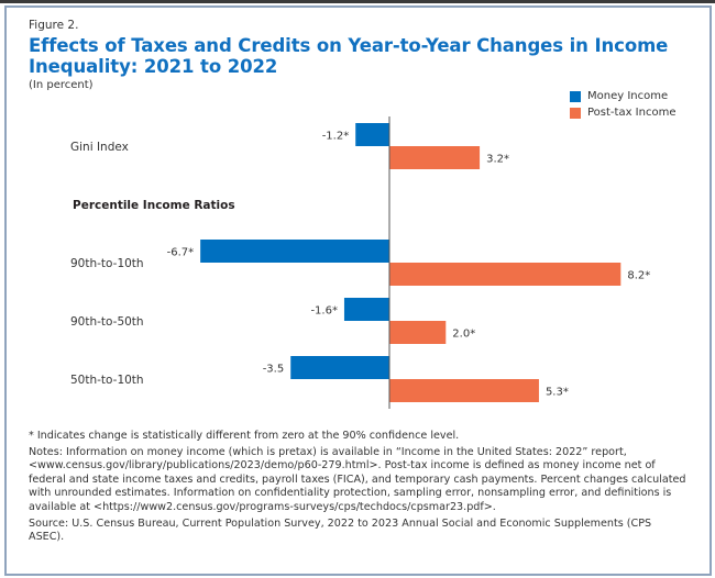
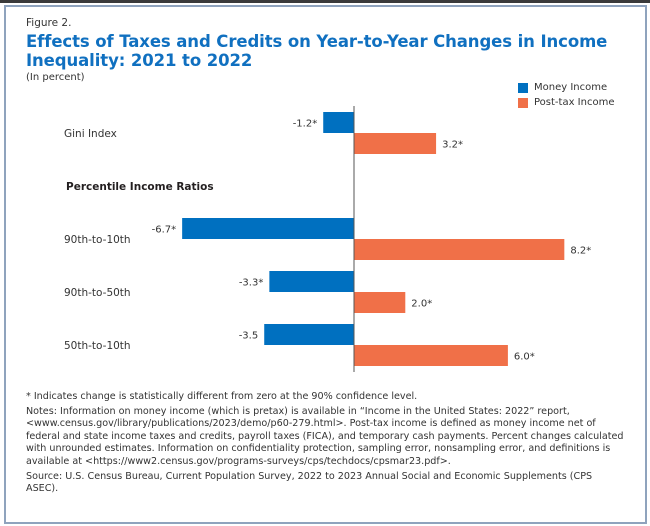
Money Income/90th-to-50th: -1.6 -> -3.3
Post-tax Income/50th-to-10th: 5.3 -> 6.0
